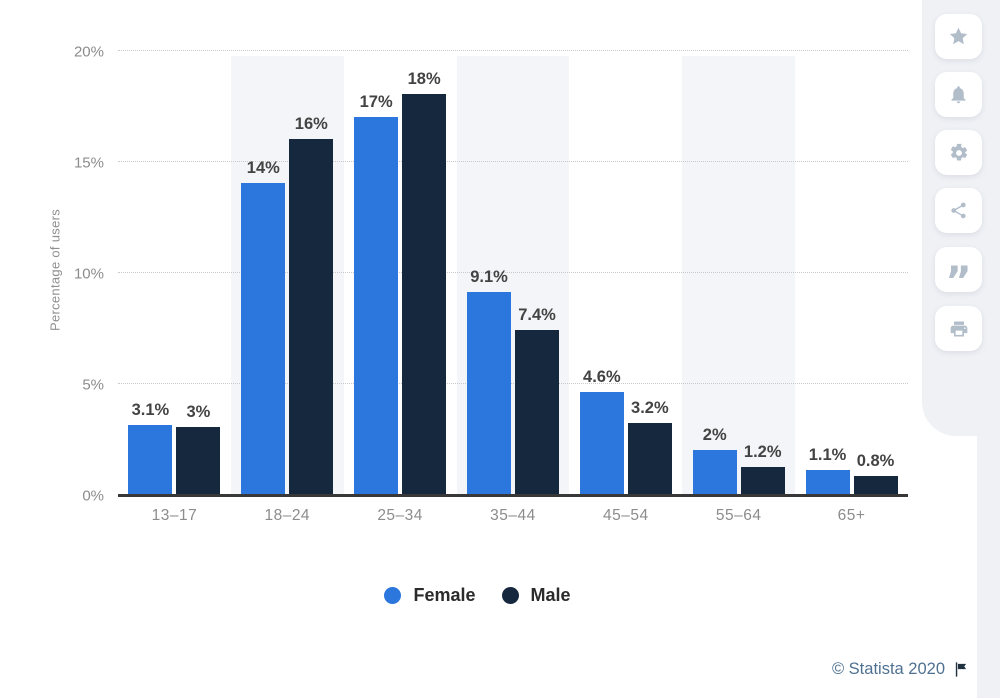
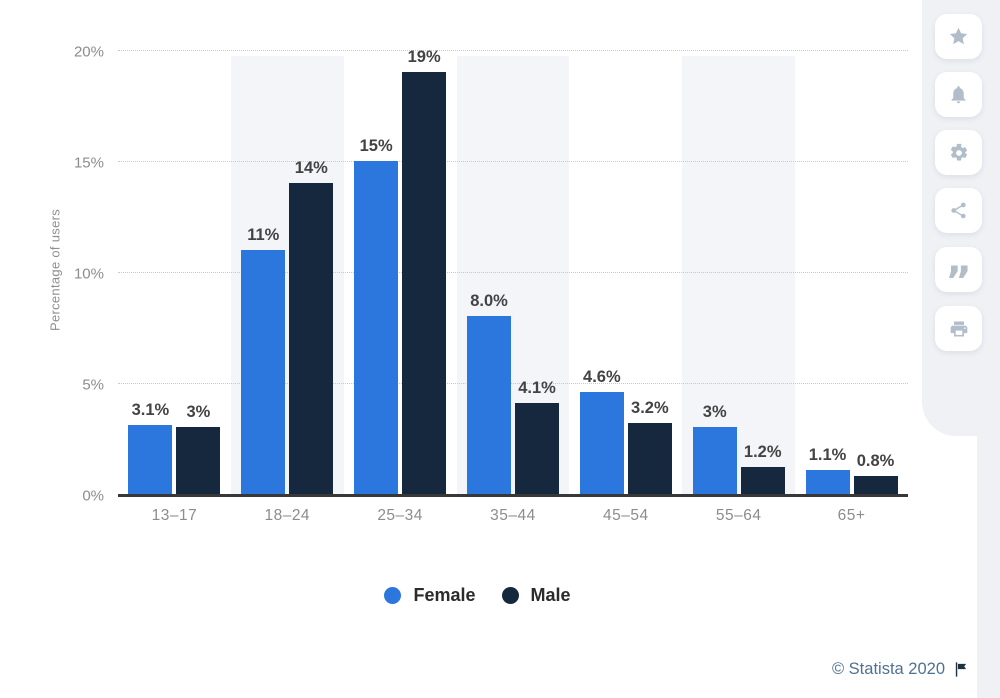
Female/18–24: 14% -> 11%
Male/18–24: 16% -> 14%
Female/25–34: 17% -> 15%
Male/25–34: 18% -> 19%
Female/35–44: 9.1% -> 8.0%
Male/35–44: 7.4% -> 4.1%
Female/55–64: 2% -> 3%
